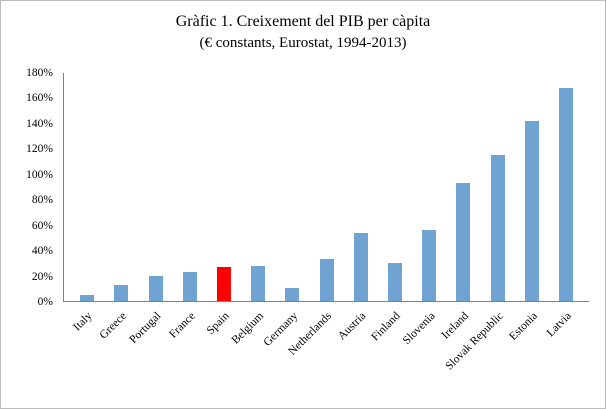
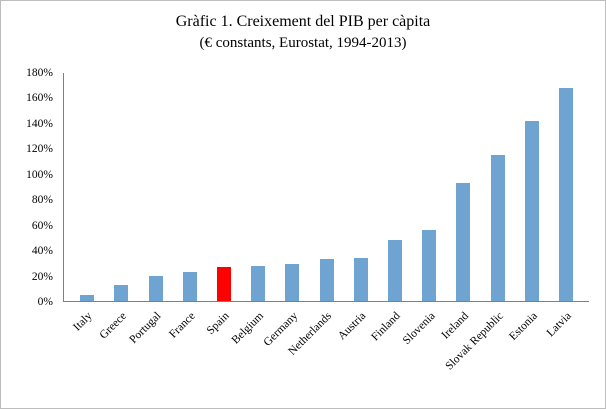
Germany: 10% -> 29%
Austria: 54% -> 34%
Finland: 30% -> 48%
